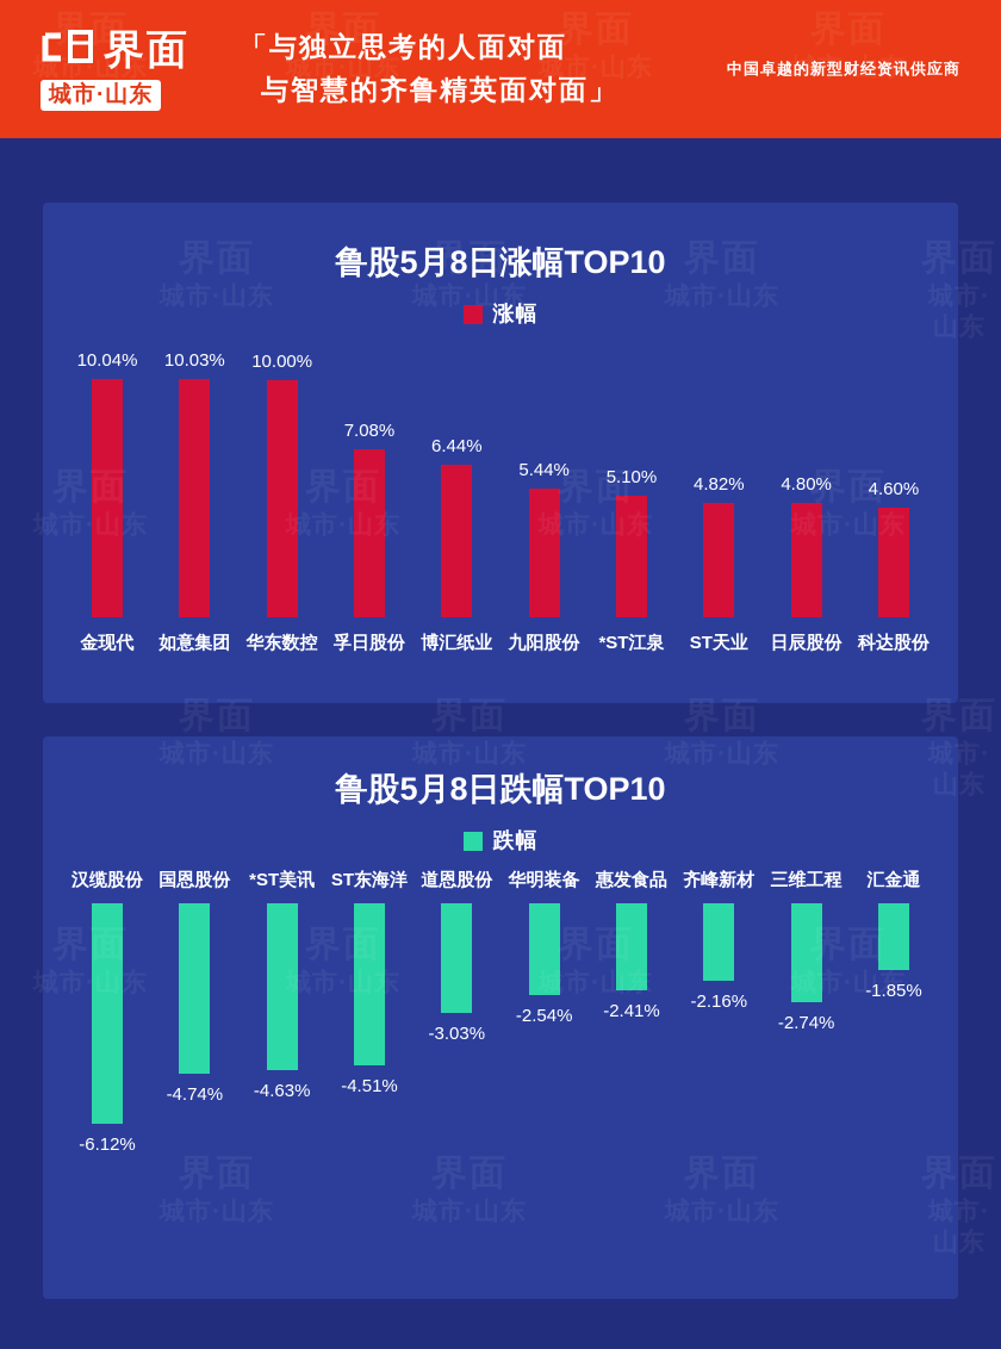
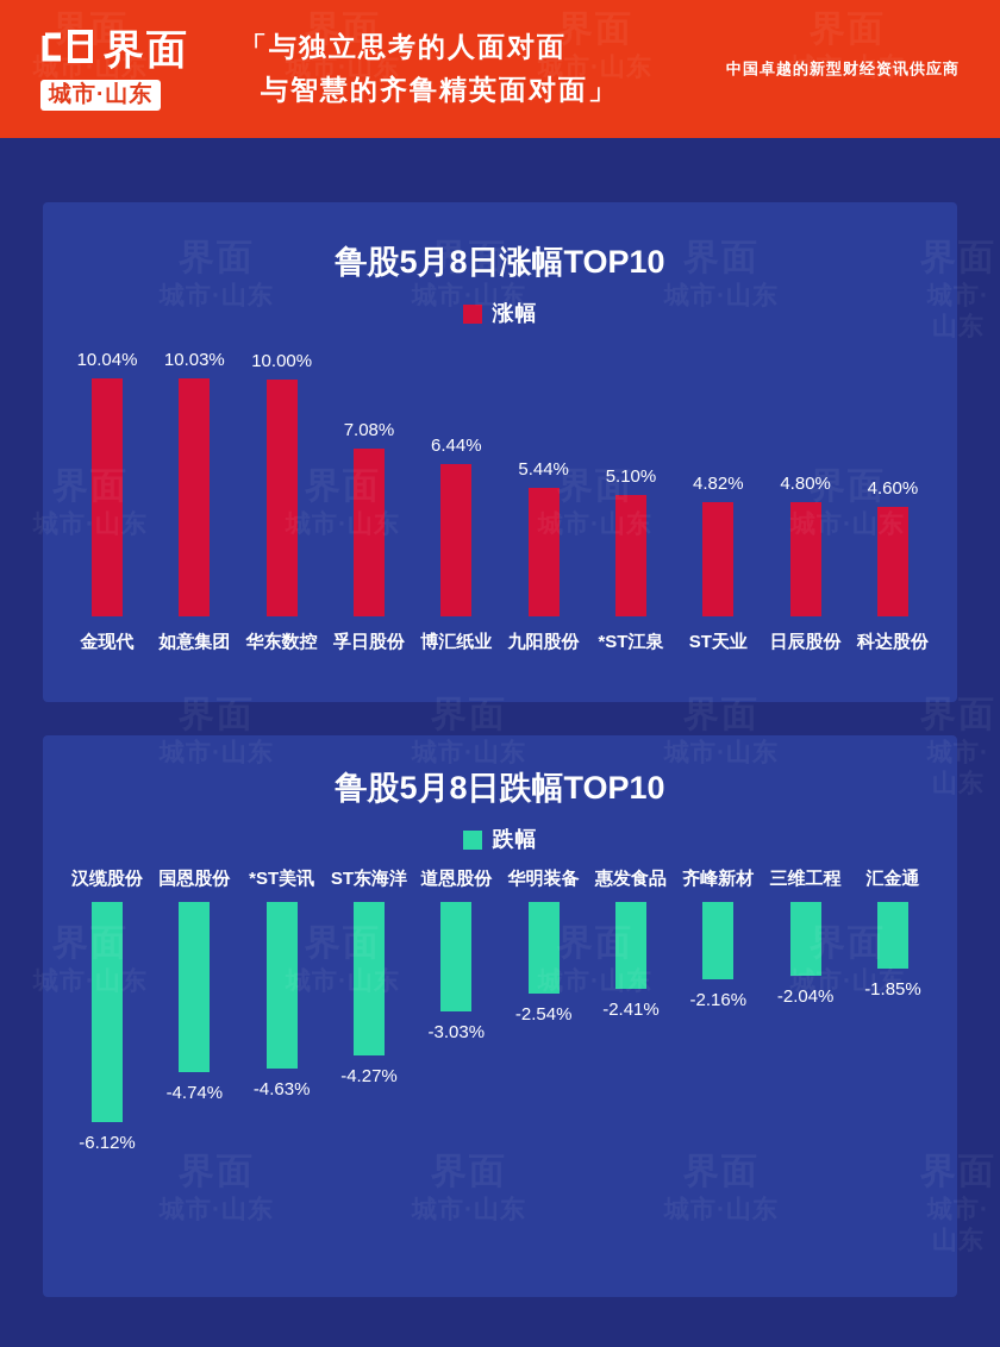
鲁股5月8日跌幅TOP10/ST东海洋: -4.51% -> -4.27%
鲁股5月8日跌幅TOP10/三维工程: -2.74% -> -2.04%
